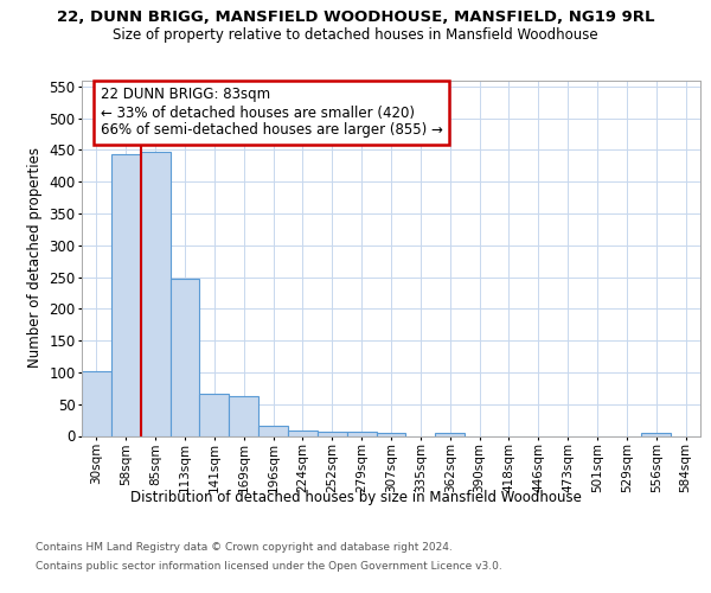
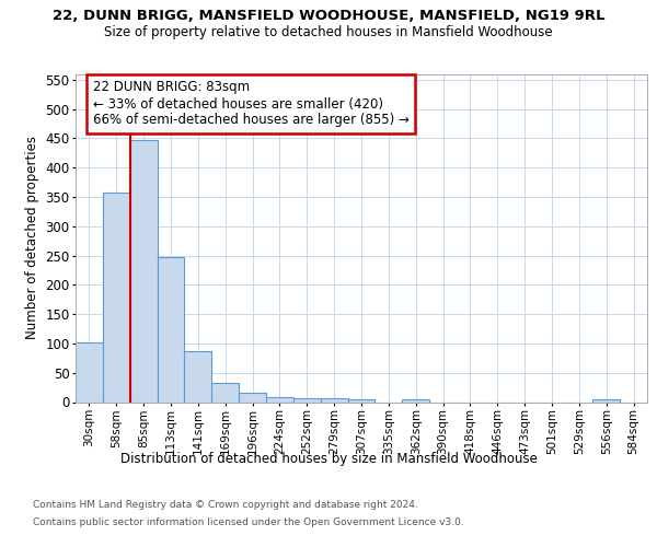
58sqm: 444 -> 357
141sqm: 66 -> 87
169sqm: 62 -> 32
